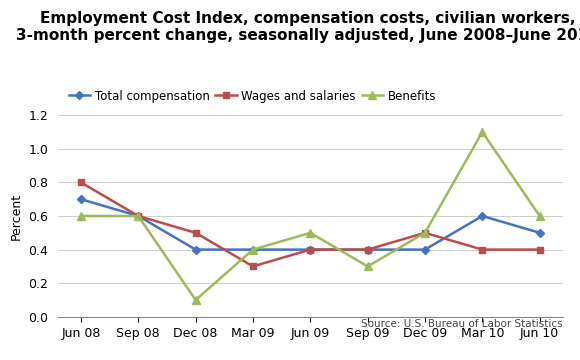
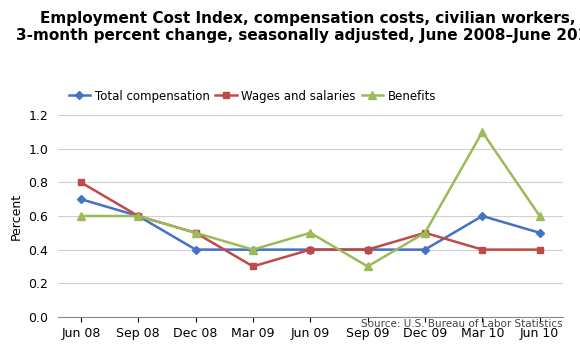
Benefits/Dec 08: 0.1 -> 0.5
